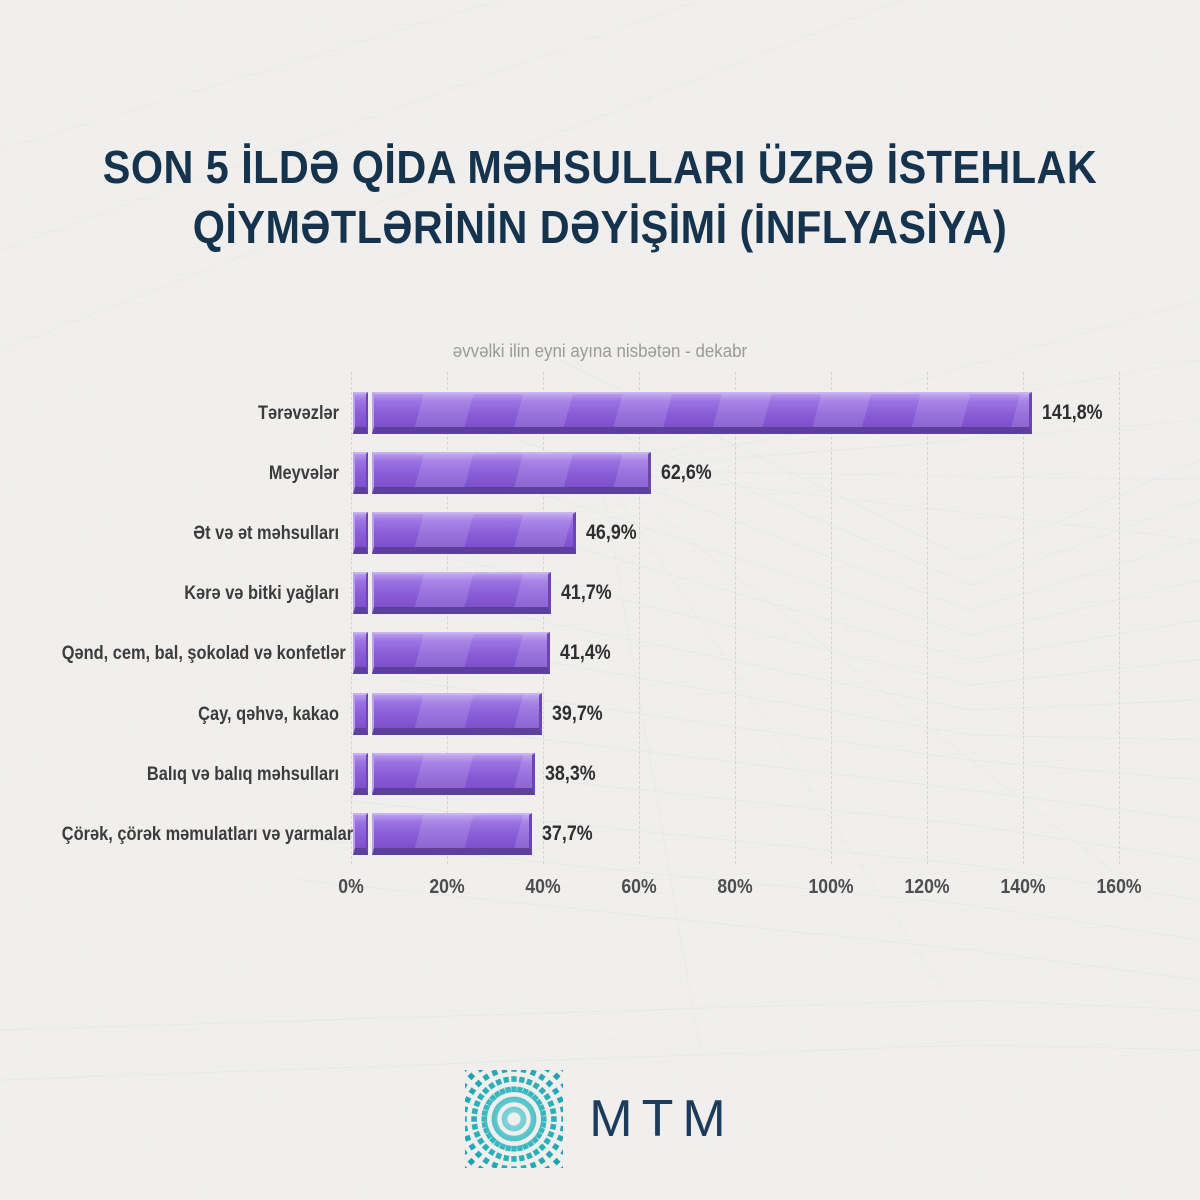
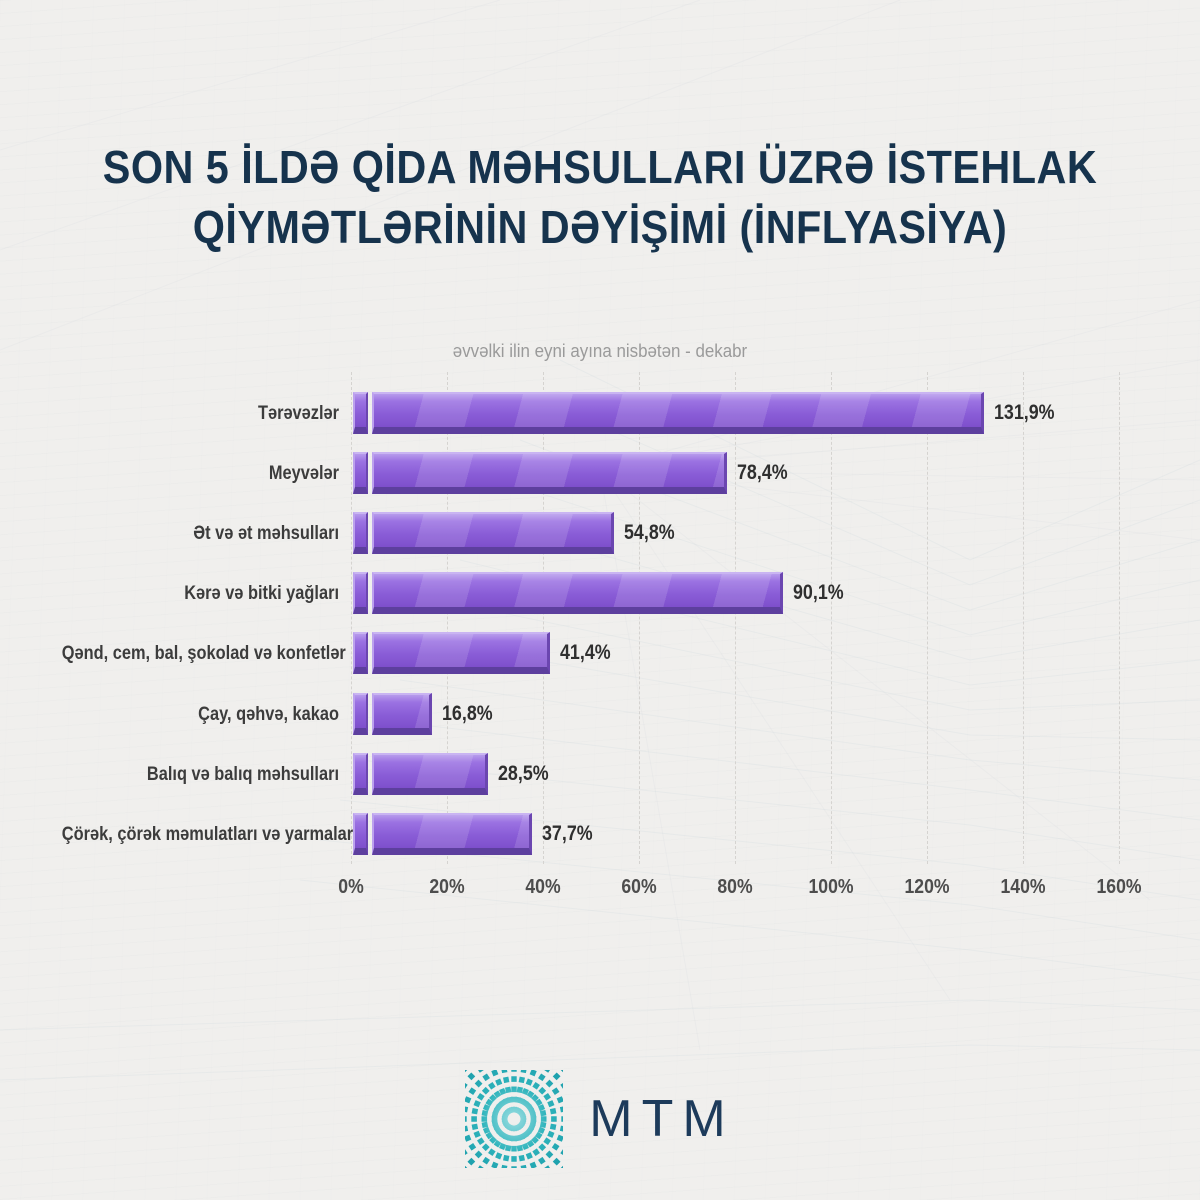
Tərəvəzlər: 141,8% -> 131,9%
Meyvələr: 62,6% -> 78,4%
Ət və ət məhsulları: 46,9% -> 54,8%
Kərə və bitki yağları: 41,7% -> 90,1%
Çay, qəhvə, kakao: 39,7% -> 16,8%
Balıq və balıq məhsulları: 38,3% -> 28,5%
